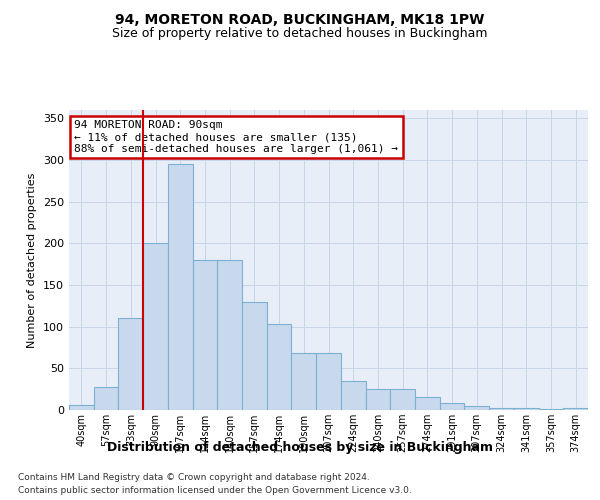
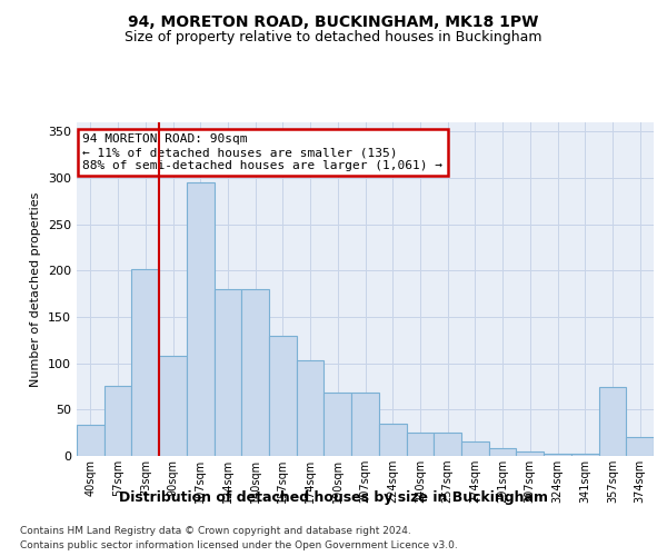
40sqm: 6 -> 34
57sqm: 28 -> 76
73sqm: 110 -> 202
90sqm: 200 -> 108
357sqm: 1 -> 74
374sqm: 2 -> 20
